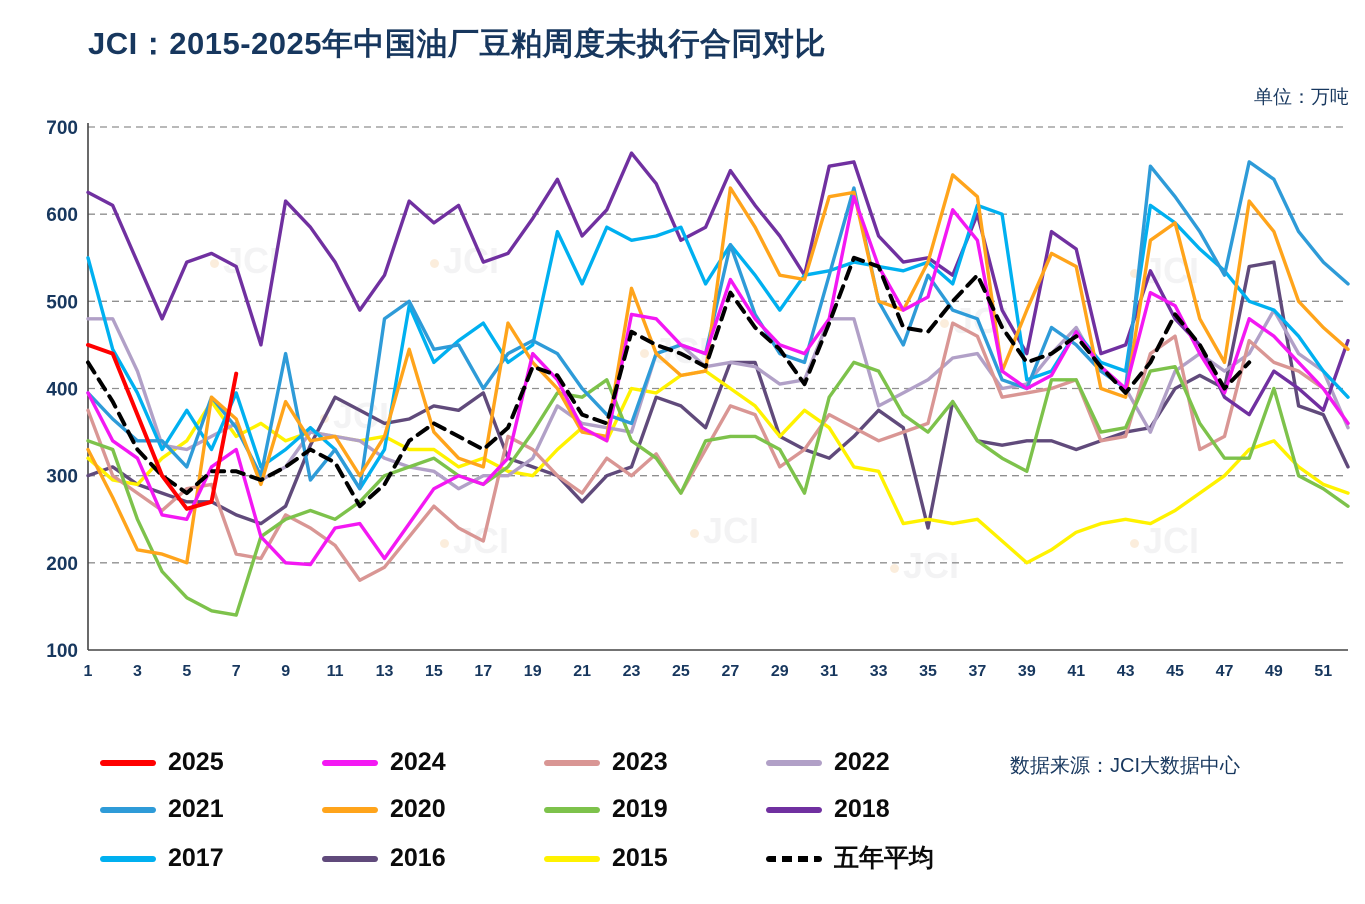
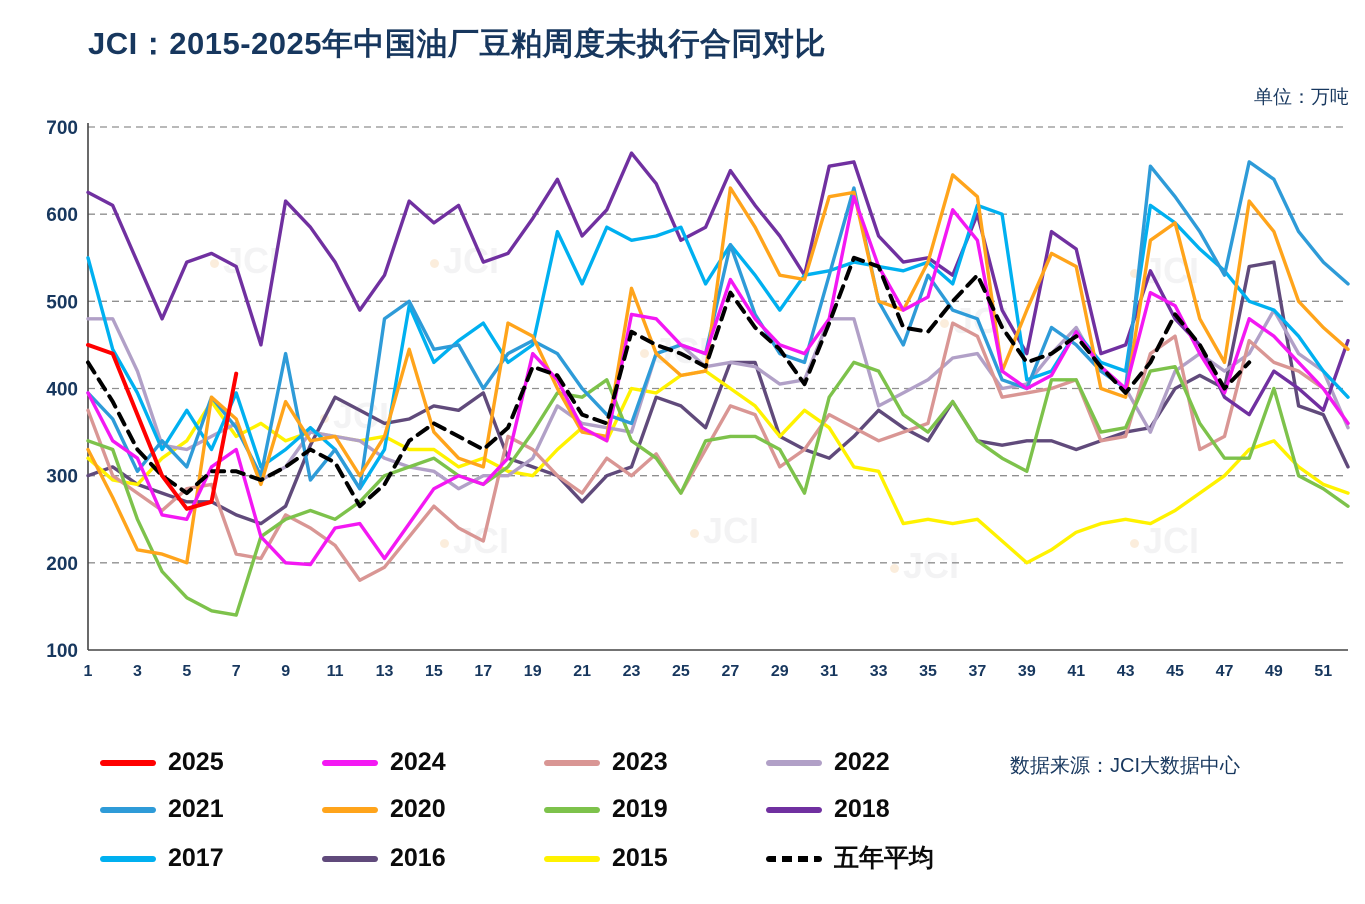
2021/3: 340 -> 300
2020/19: 430 -> 460
2016/35: 240 -> 340
